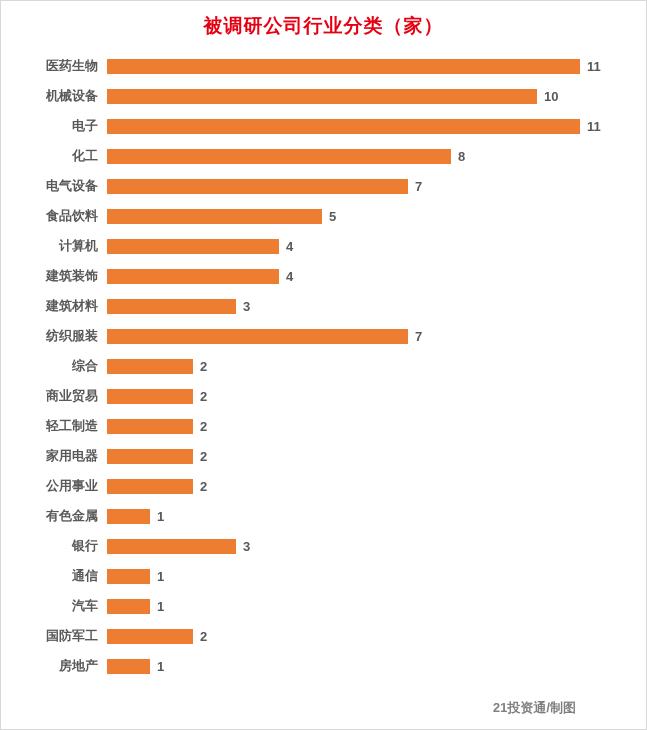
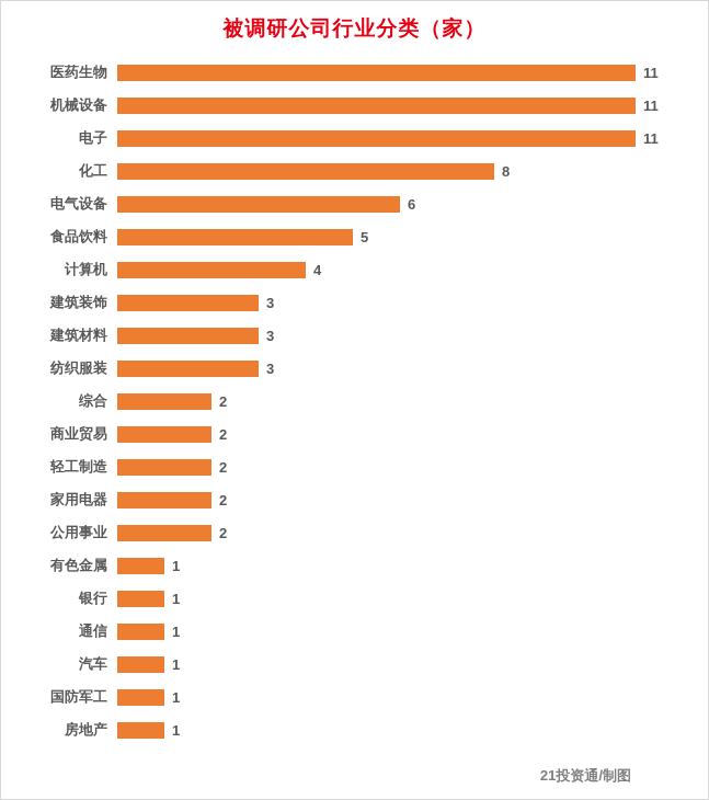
机械设备: 10 -> 11
电气设备: 7 -> 6
建筑装饰: 4 -> 3
纺织服装: 7 -> 3
银行: 3 -> 1
国防军工: 2 -> 1
